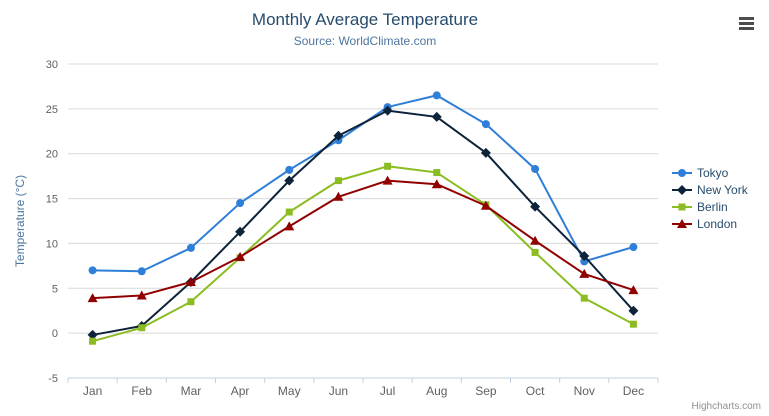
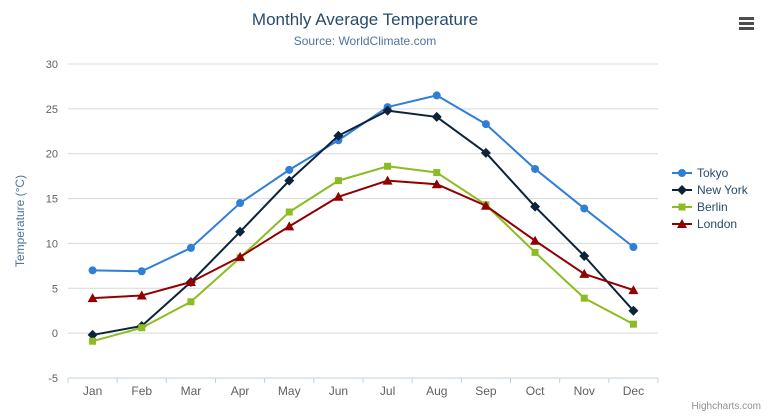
Tokyo/Nov: 8 -> 14
